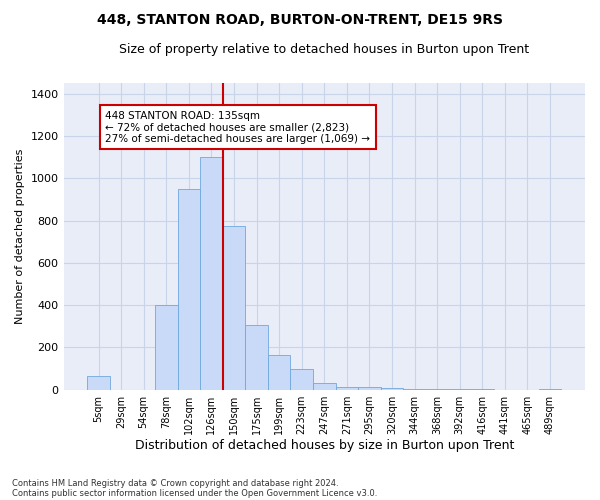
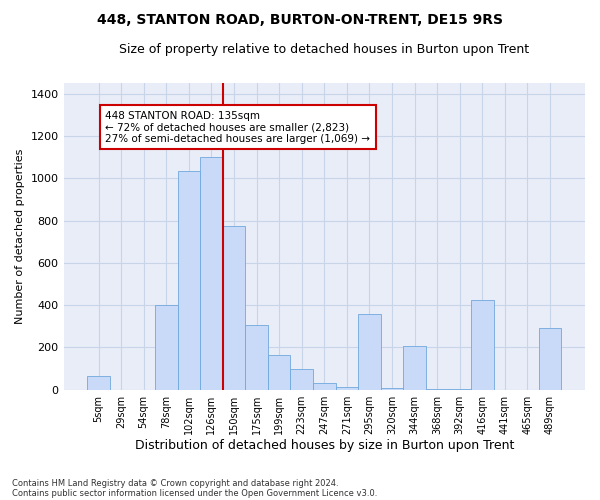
102sqm: 950 -> 1035
295sqm: 12 -> 360
344sqm: 5 -> 205
416sqm: 1 -> 425
489sqm: 5 -> 290
